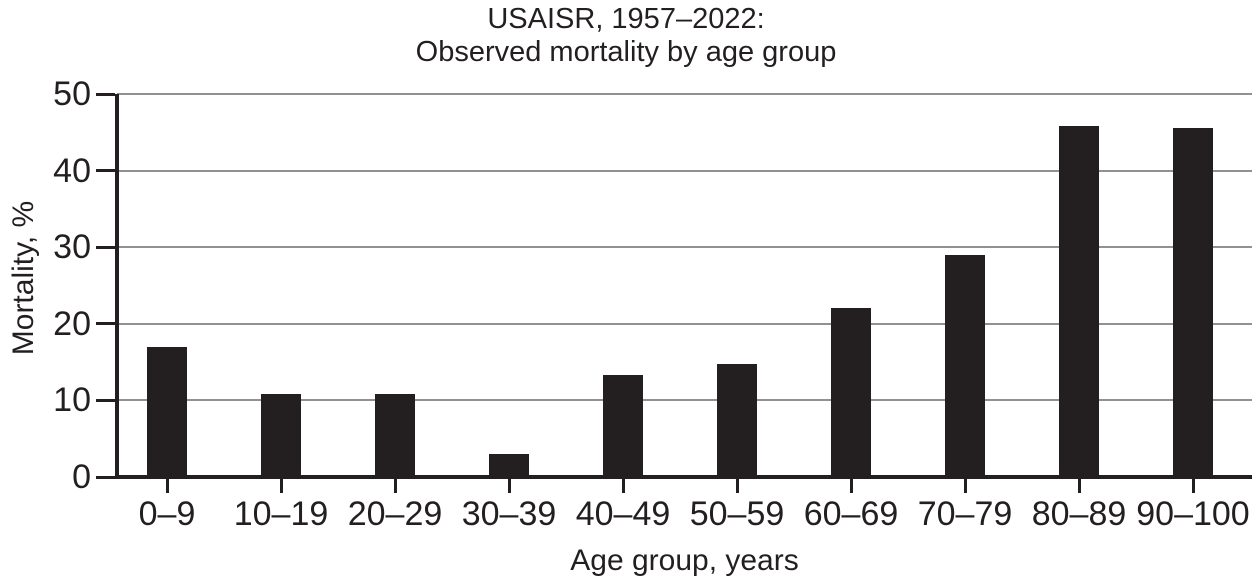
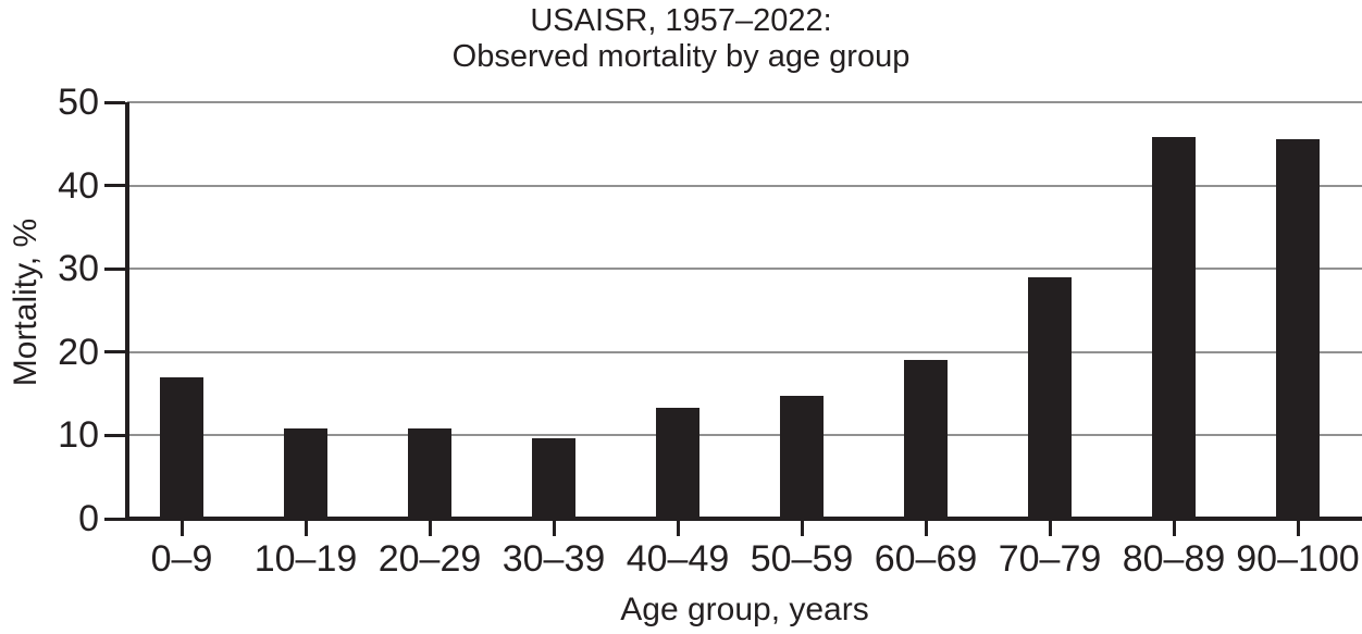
30–39: 3 -> 10
60–69: 22 -> 19
